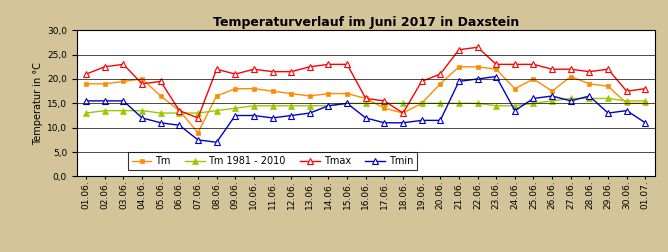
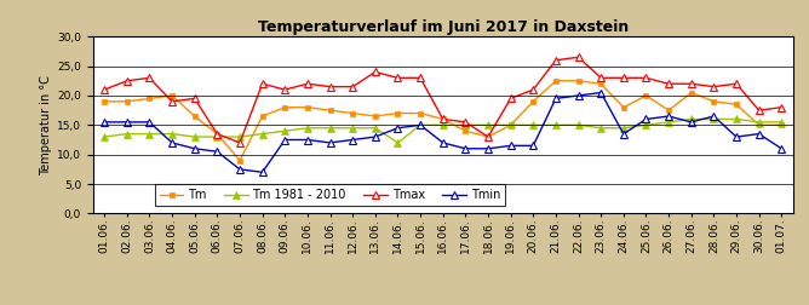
Tmax/13.06.: 22,5 -> 24,0
Tm 1981 - 2010/14.06.: 14,5 -> 12,0
